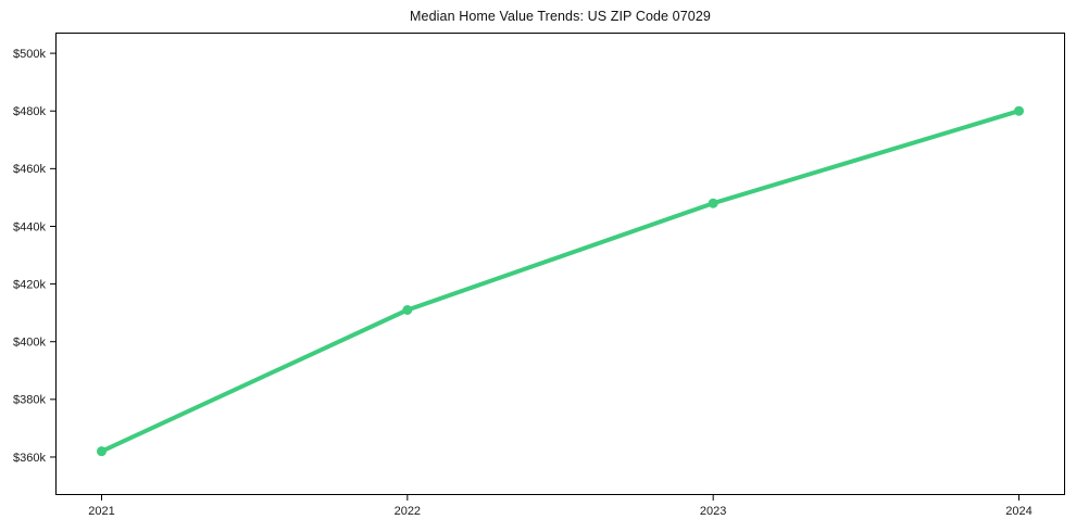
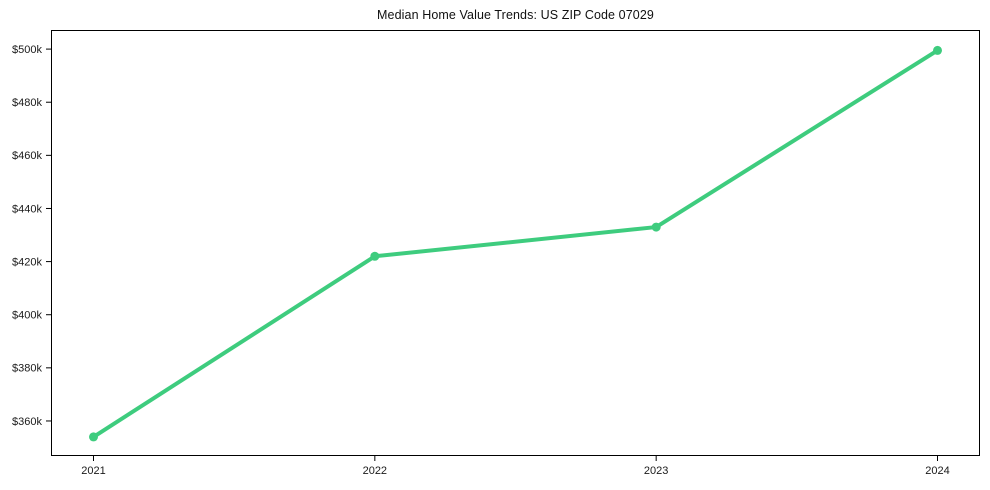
2021: $362k -> $354k
2022: $411k -> $422k
2023: $448k -> $433k
2024: $480k -> $500k
